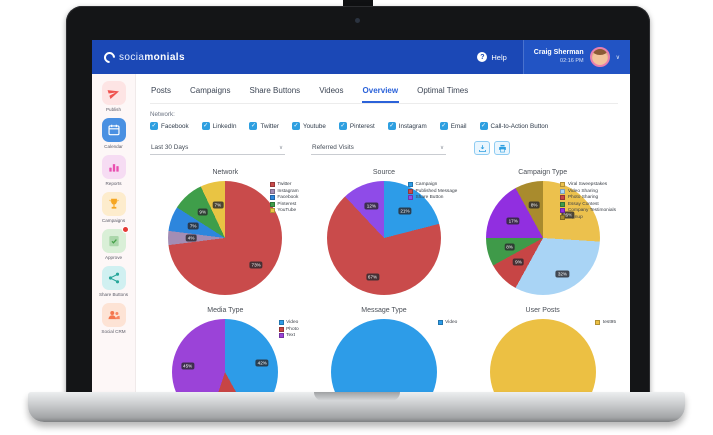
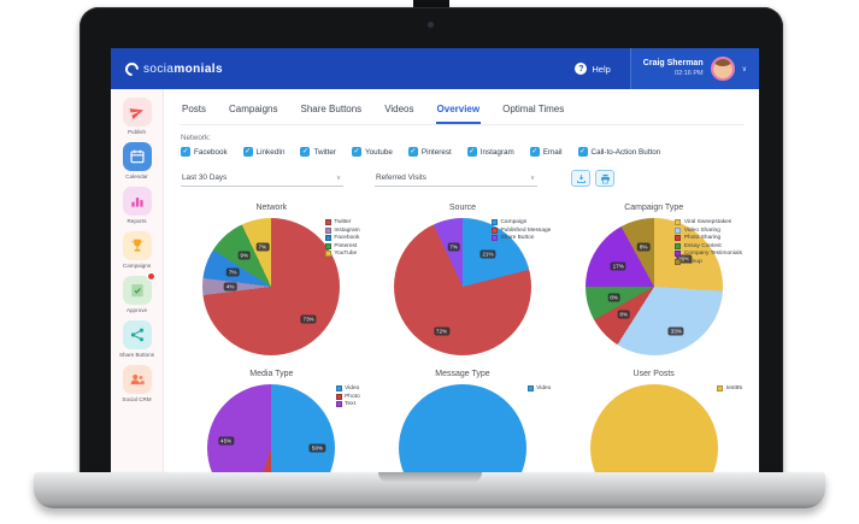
Source/Published Message: 67% -> 72%
Source/Share Button: 12% -> 7%
Campaign Type/Video Sharing: 32% -> 33%
Campaign Type/Photo Sharing: 9% -> 8%
Media Type/Video: 42% -> 50%
Media Type/Photo: 13% -> 5%
